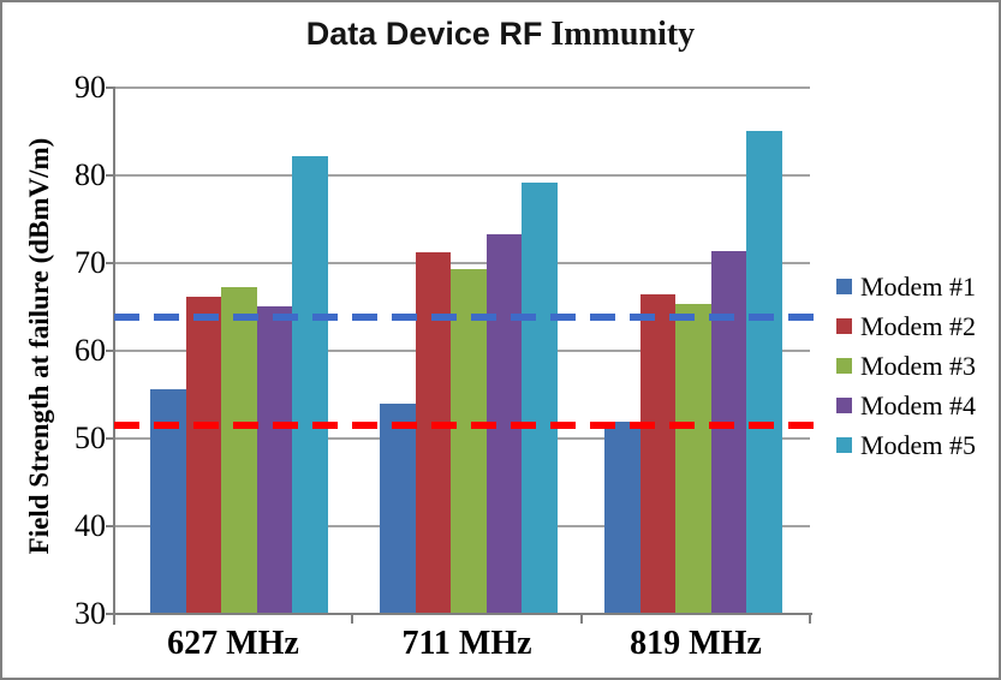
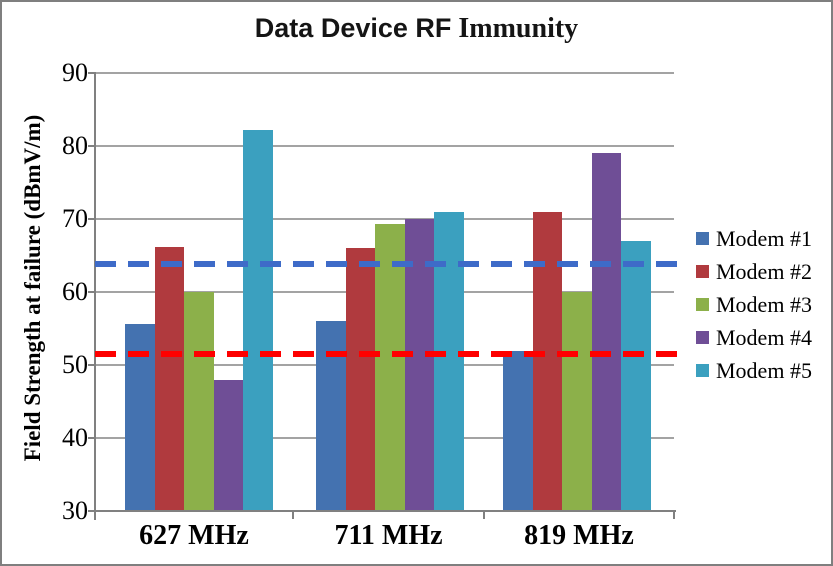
Modem #3/627 MHz: 67 -> 60
Modem #4/627 MHz: 65 -> 48
Modem #1/711 MHz: 54 -> 56
Modem #2/711 MHz: 71 -> 66
Modem #4/711 MHz: 73 -> 70
Modem #5/711 MHz: 79 -> 71
Modem #2/819 MHz: 66 -> 71
Modem #3/819 MHz: 65 -> 60
Modem #4/819 MHz: 71 -> 79
Modem #5/819 MHz: 85 -> 67
